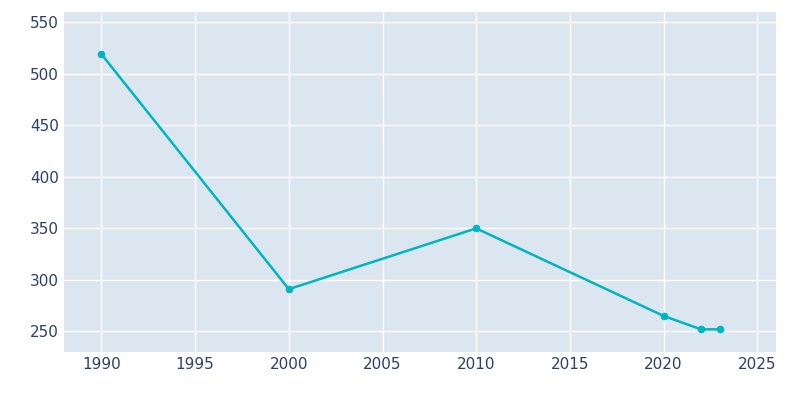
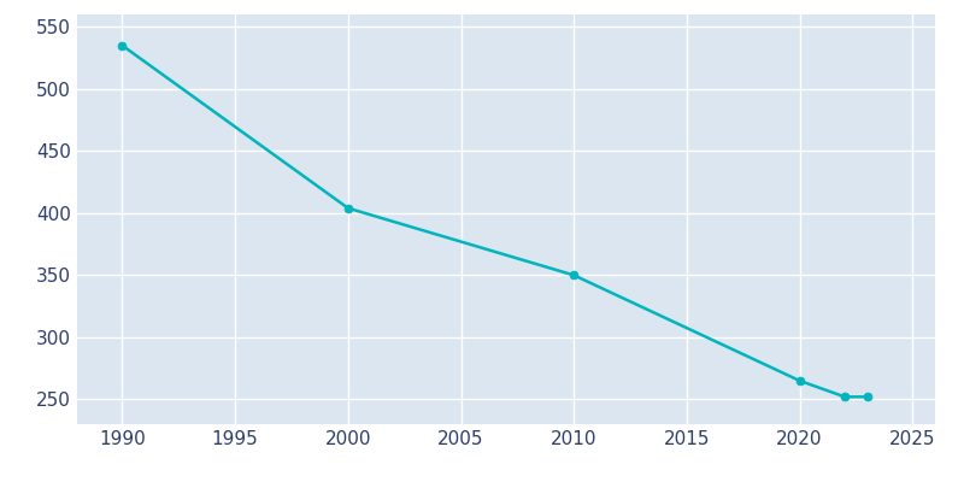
1990: 519 -> 535
2000: 291 -> 404
